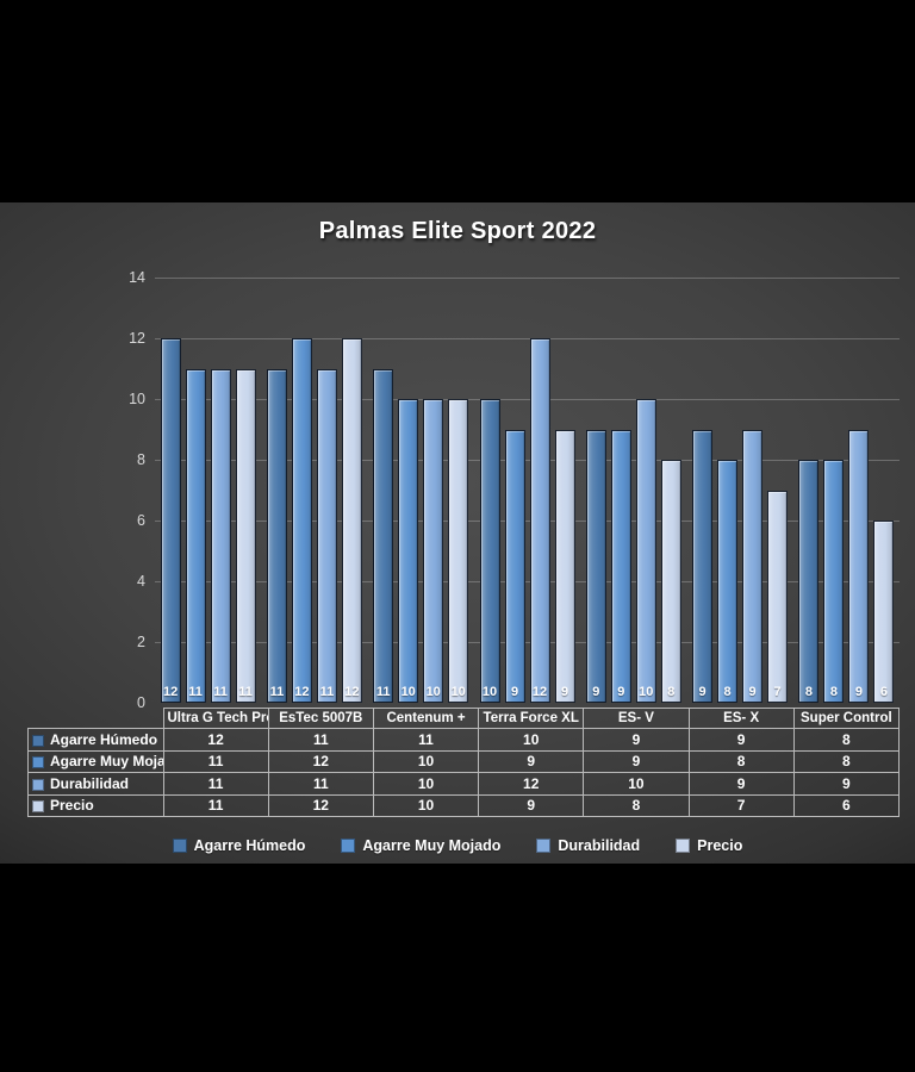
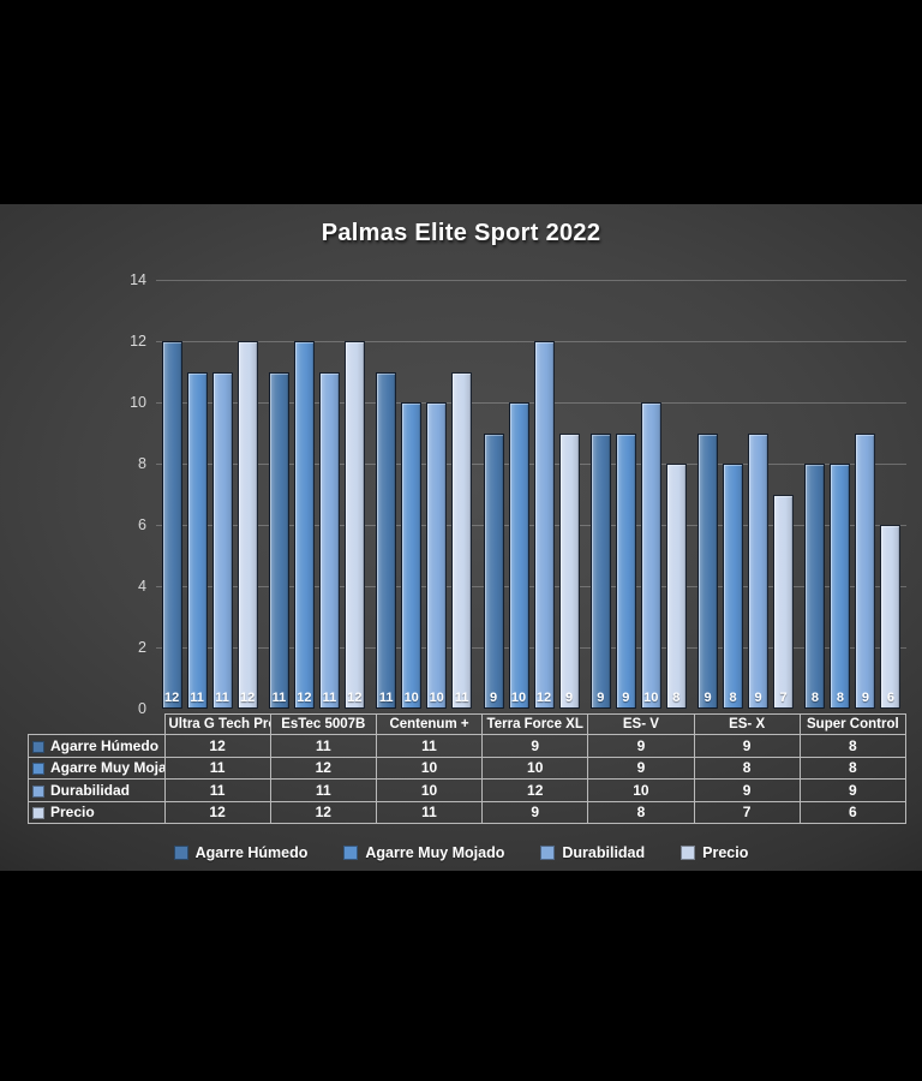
Precio/Ultra G Tech Pro: 11 -> 12
Precio/Centenum +: 10 -> 11
Agarre Húmedo/Terra Force XL: 10 -> 9
Agarre Muy Mojado/Terra Force XL: 9 -> 10
